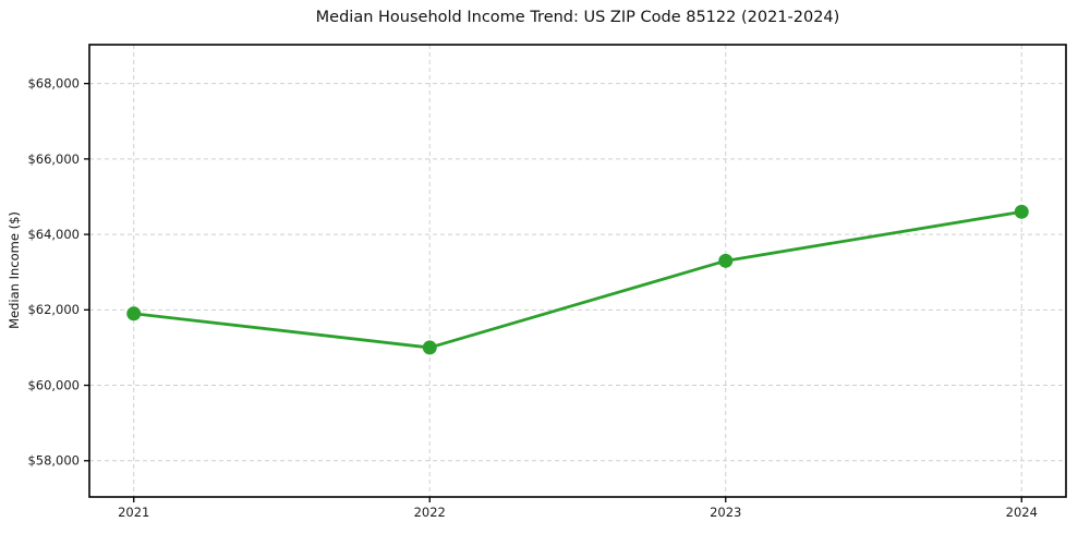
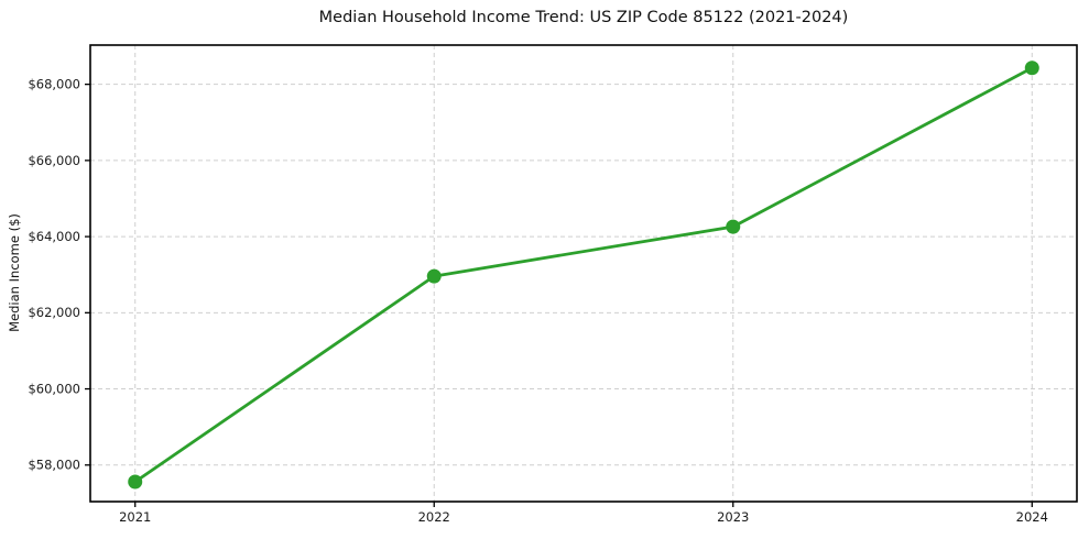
2021: $61900 -> $57600
2022: $61000 -> $63000
2023: $63300 -> $64300
2024: $64600 -> $68400
